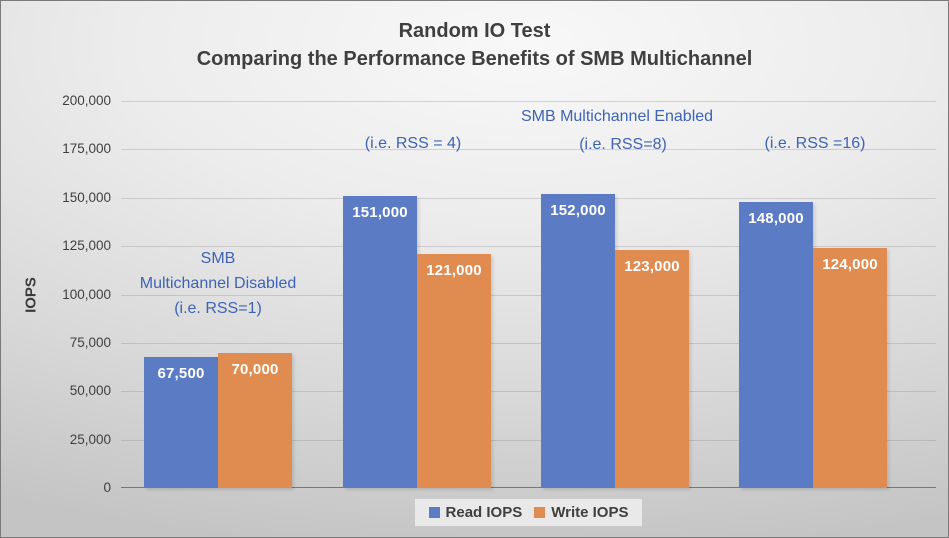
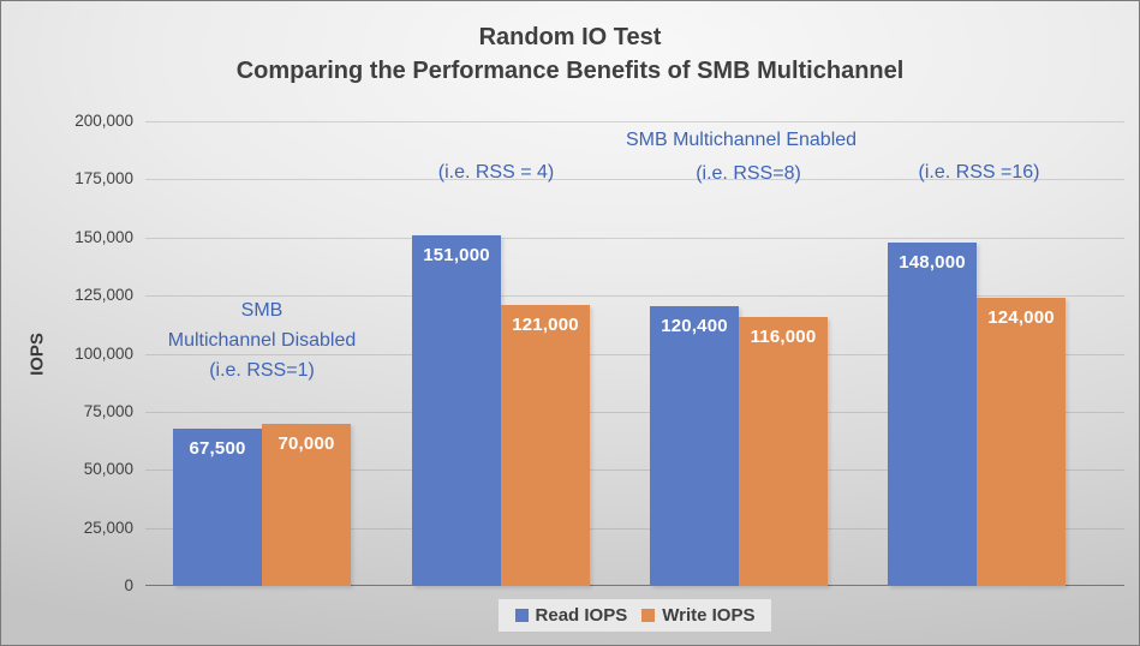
Read IOPS/SMB Multichannel Enabled (i.e. RSS=8): 152,000 -> 120,400
Write IOPS/SMB Multichannel Enabled (i.e. RSS=8): 123,000 -> 116,000
